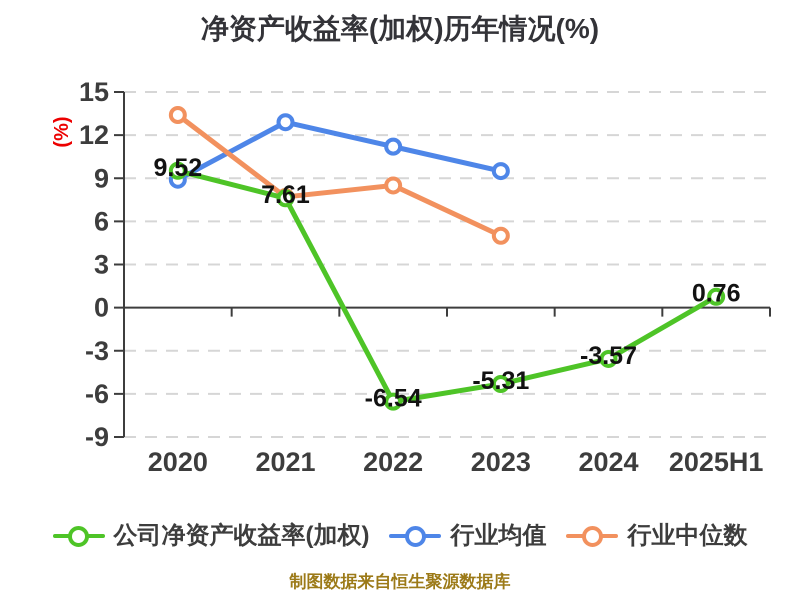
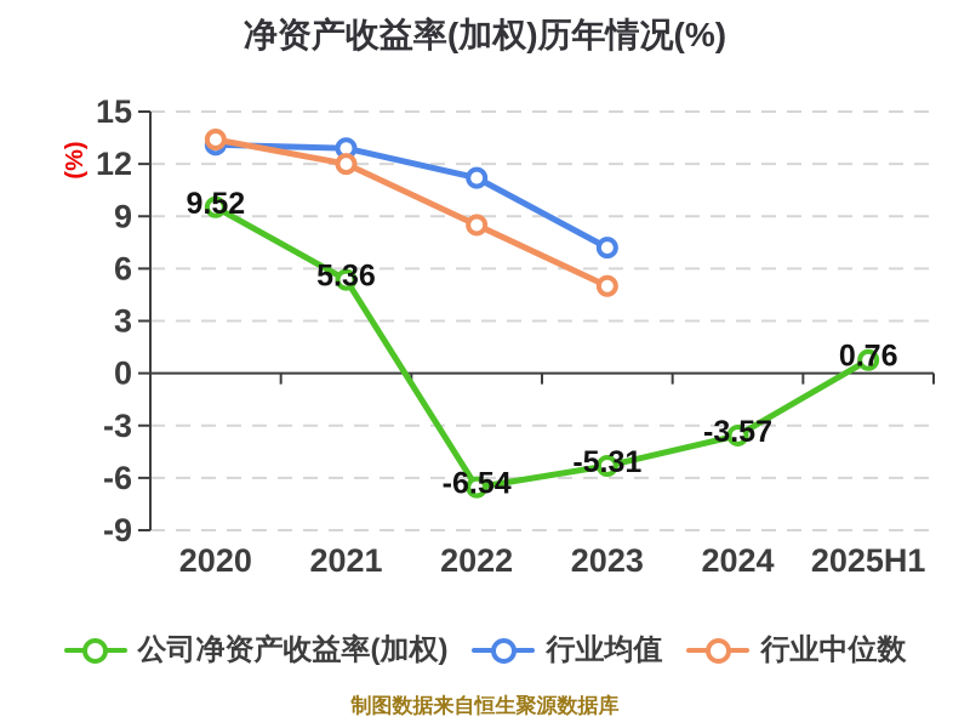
行业均值/2020: 8.9 -> 13.1
公司净资产收益率(加权)/2021: 7.61 -> 5.36
行业中位数/2021: 7.7 -> 12.0
行业均值/2023: 9.5 -> 7.2
